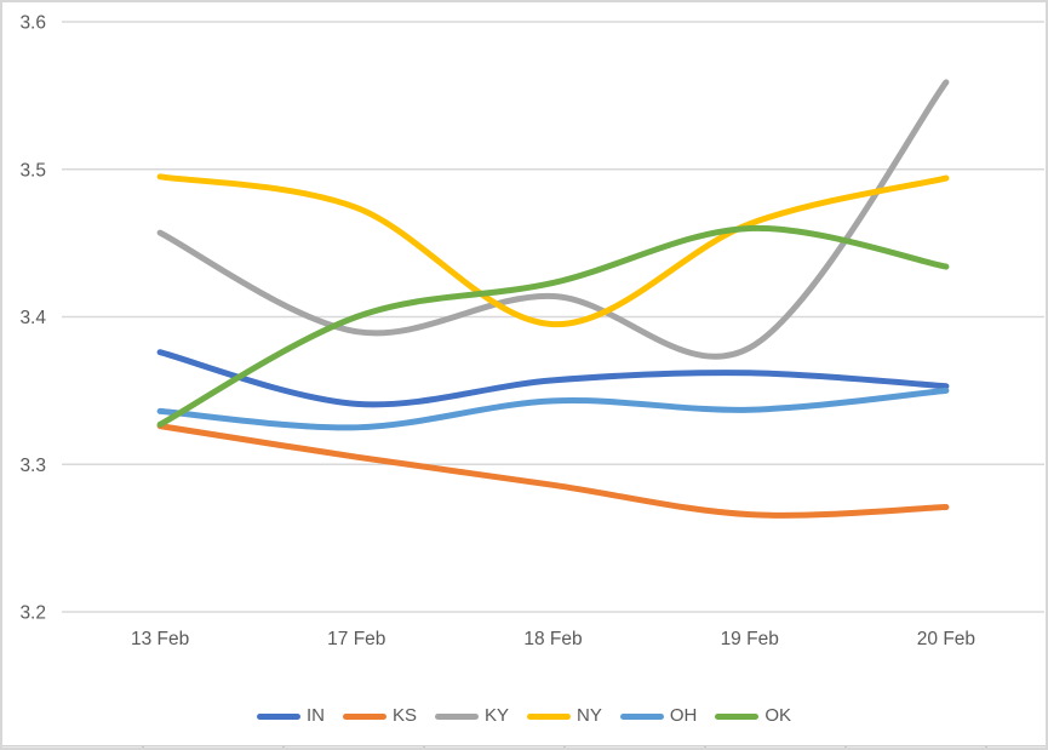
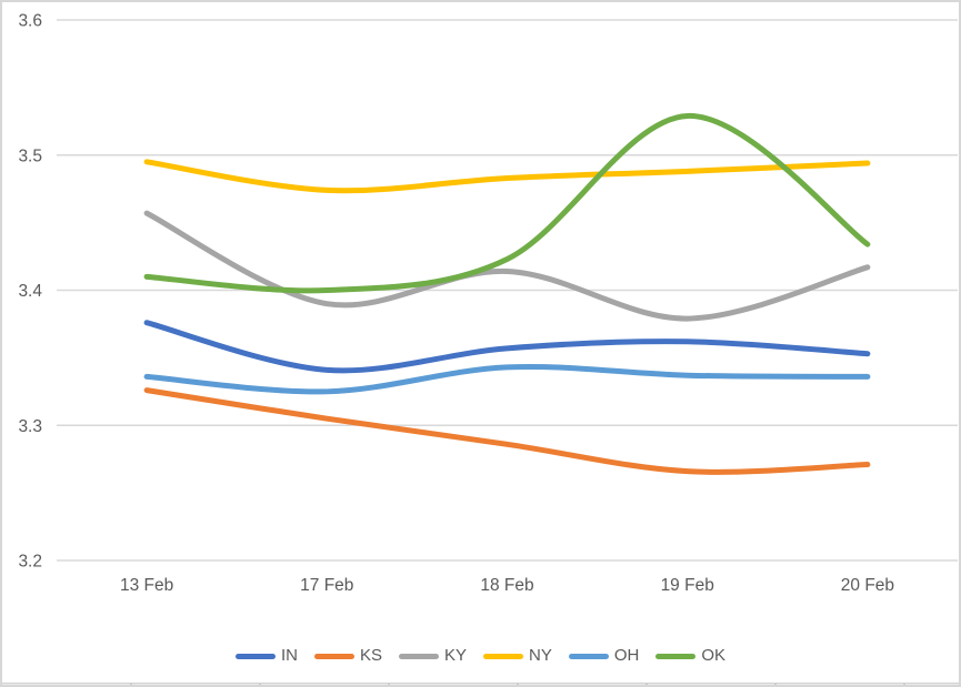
OK/13 Feb: 3.327 -> 3.410
NY/18 Feb: 3.395 -> 3.483
NY/19 Feb: 3.463 -> 3.488
OK/19 Feb: 3.460 -> 3.529
KY/20 Feb: 3.559 -> 3.417
OH/20 Feb: 3.350 -> 3.336
